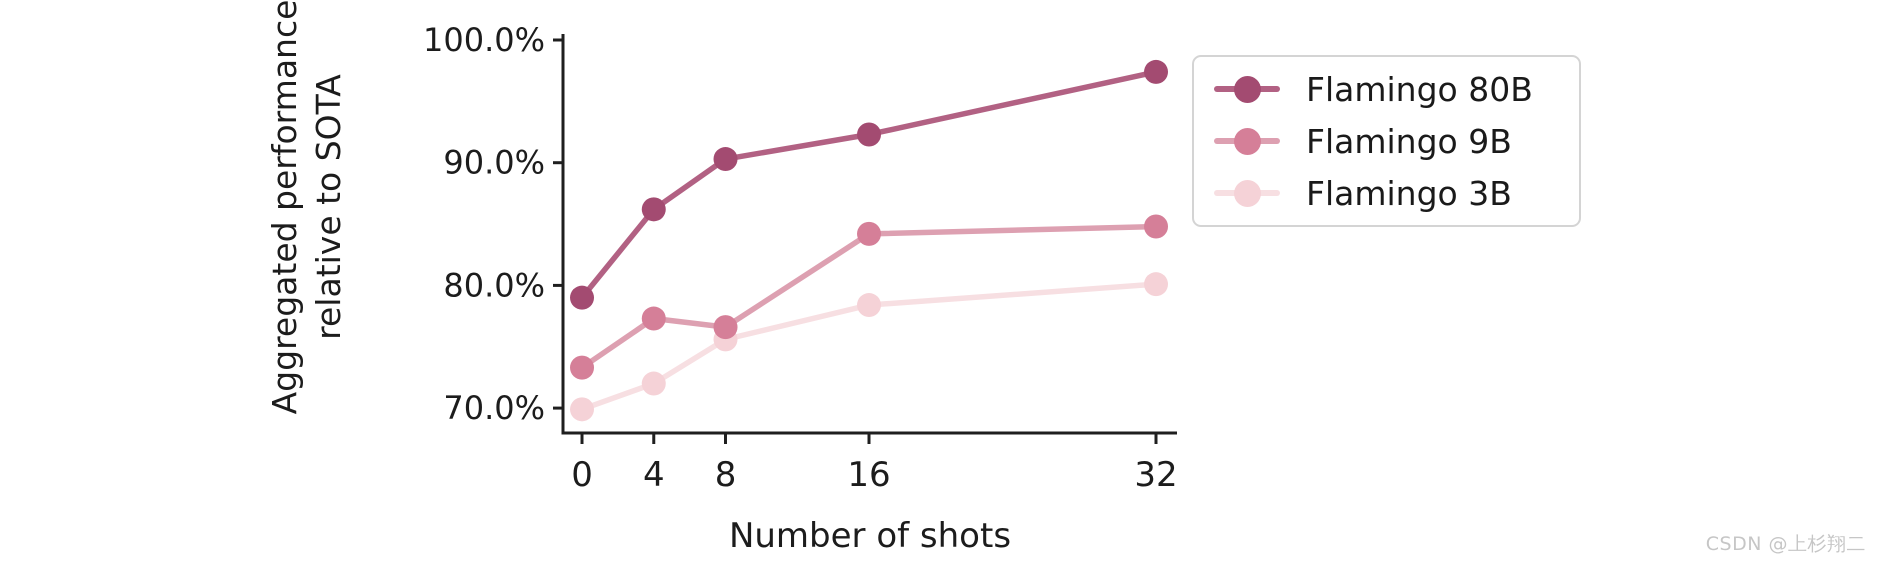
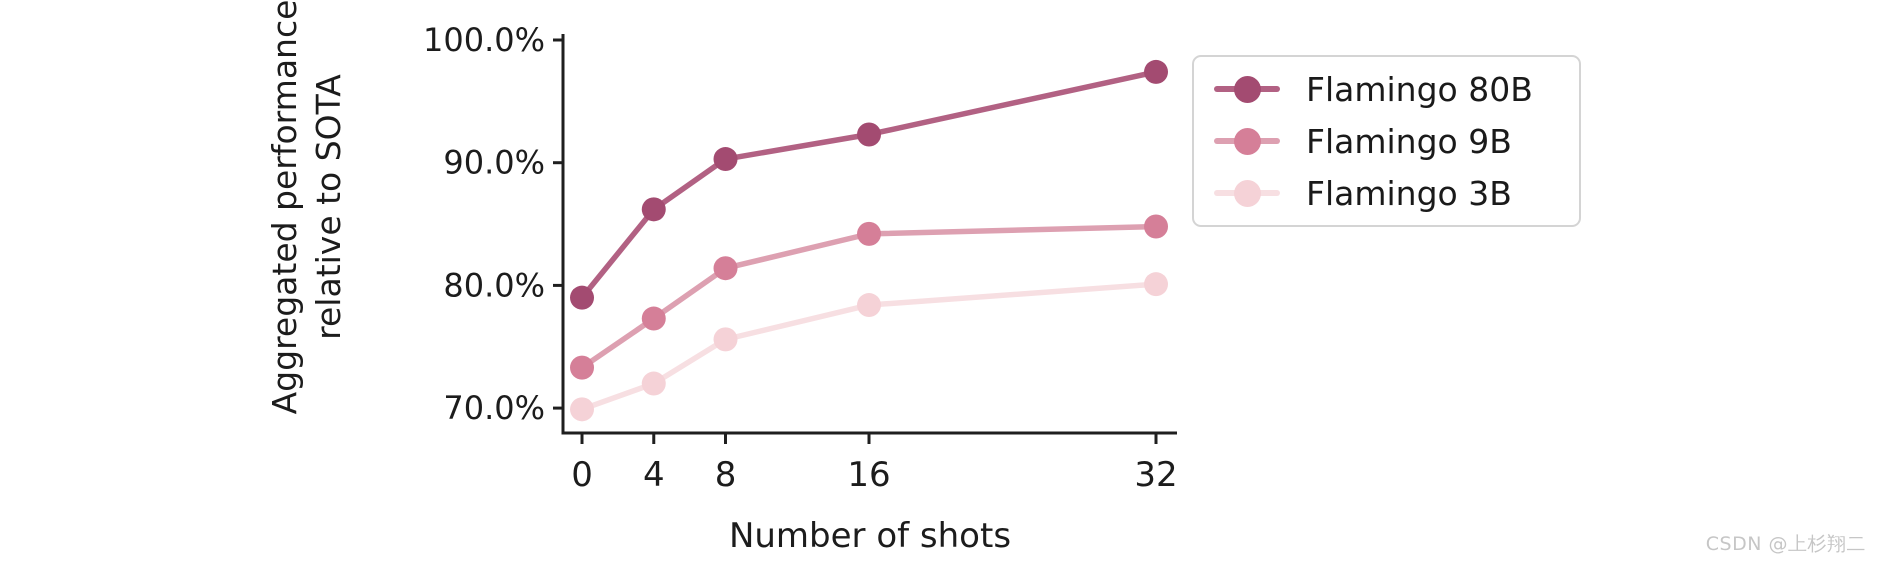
Flamingo 9B/8: 76.6% -> 81.4%
